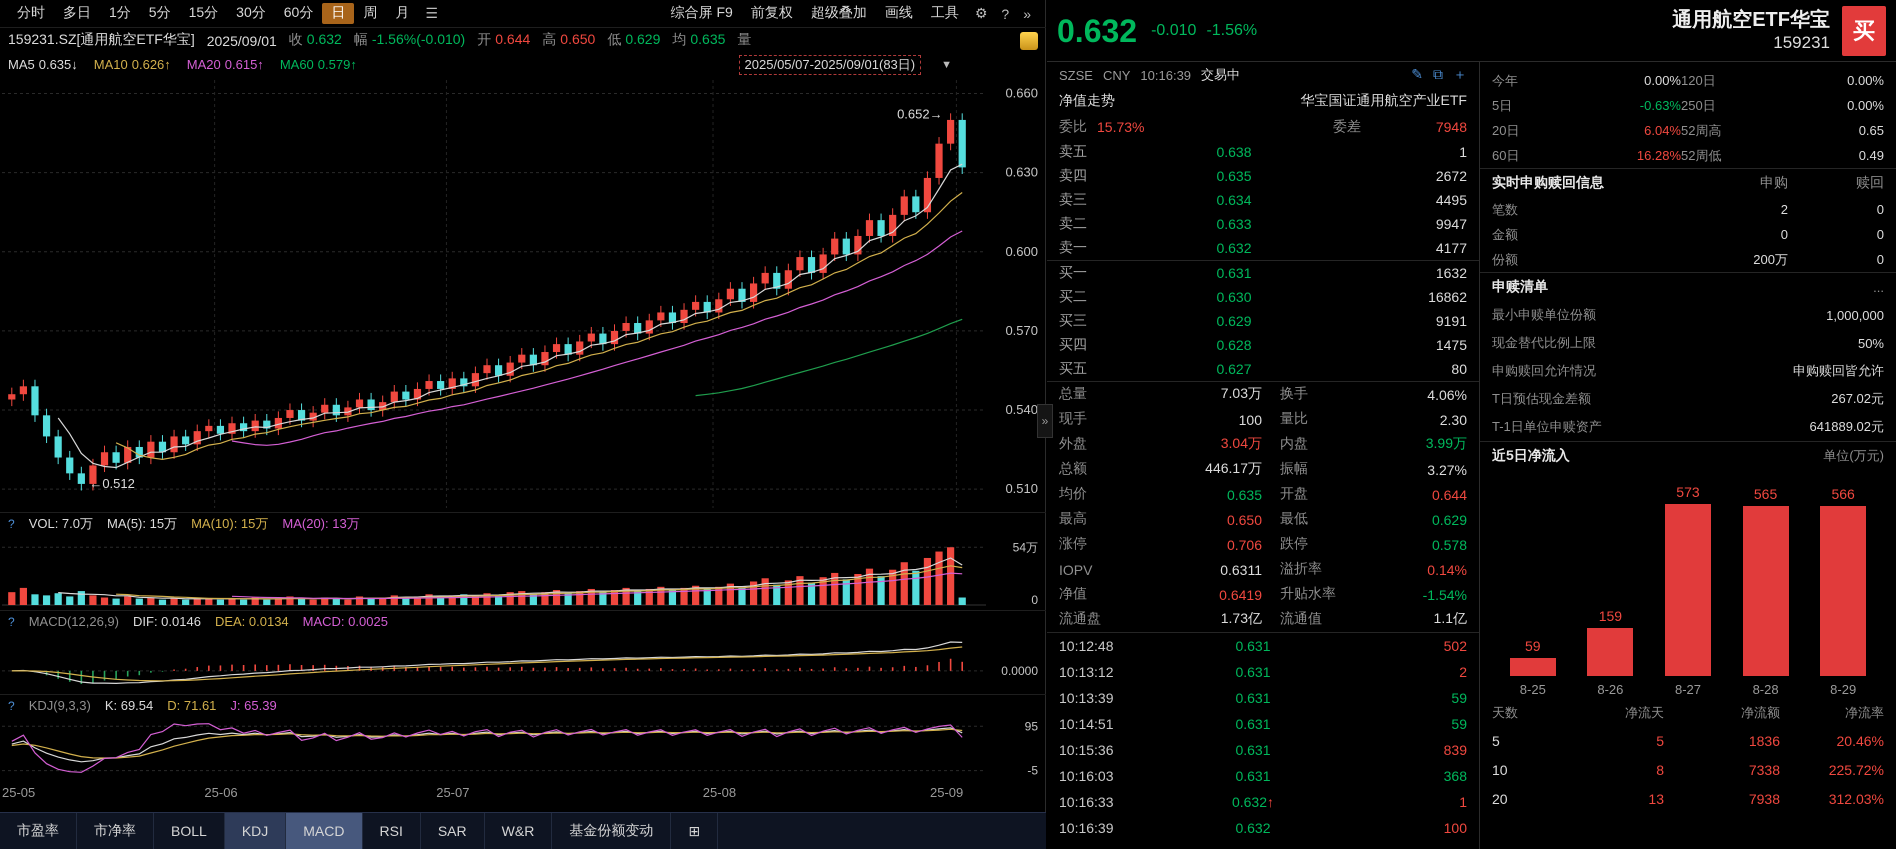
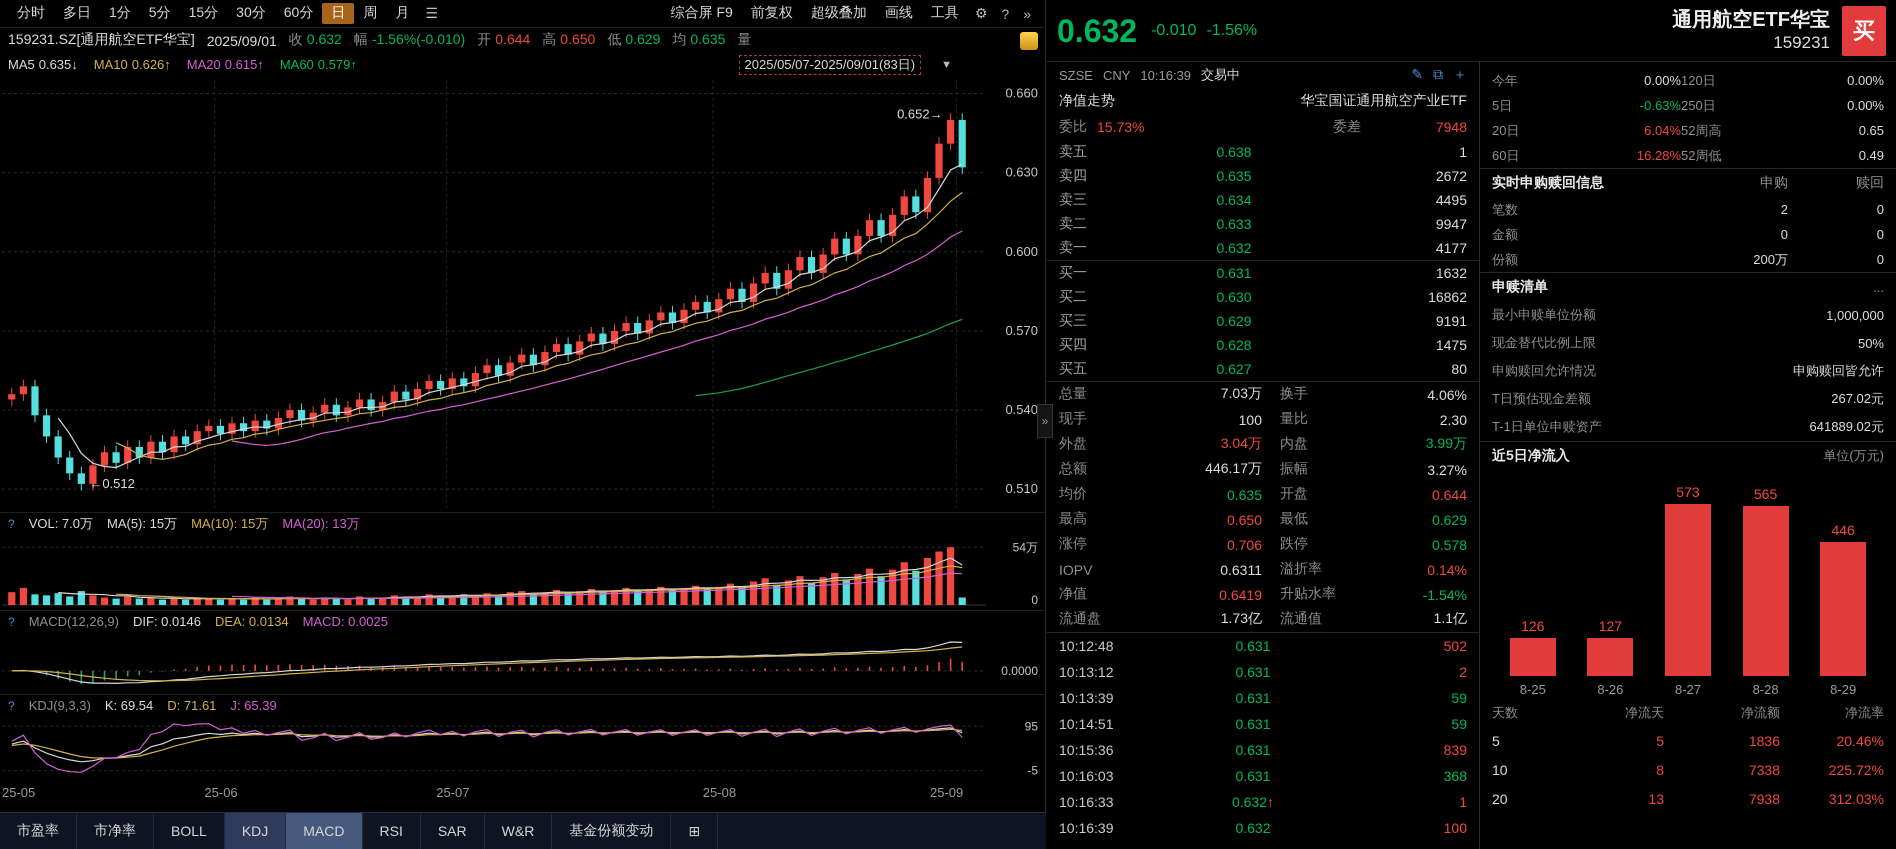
近5日净流入/8-25: 59 -> 126
近5日净流入/8-26: 159 -> 127
近5日净流入/8-29: 566 -> 446
